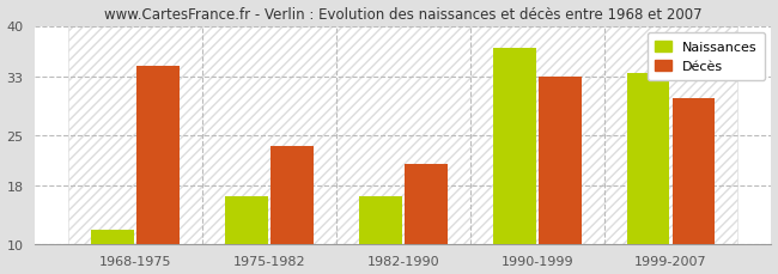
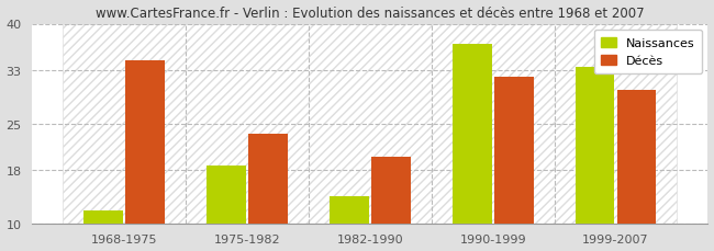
Naissances/1975-1982: 16.5 -> 18.6
Naissances/1982-1990: 16.5 -> 14.0
Décès/1982-1990: 21.0 -> 20.0
Décès/1990-1999: 33.0 -> 32.0
